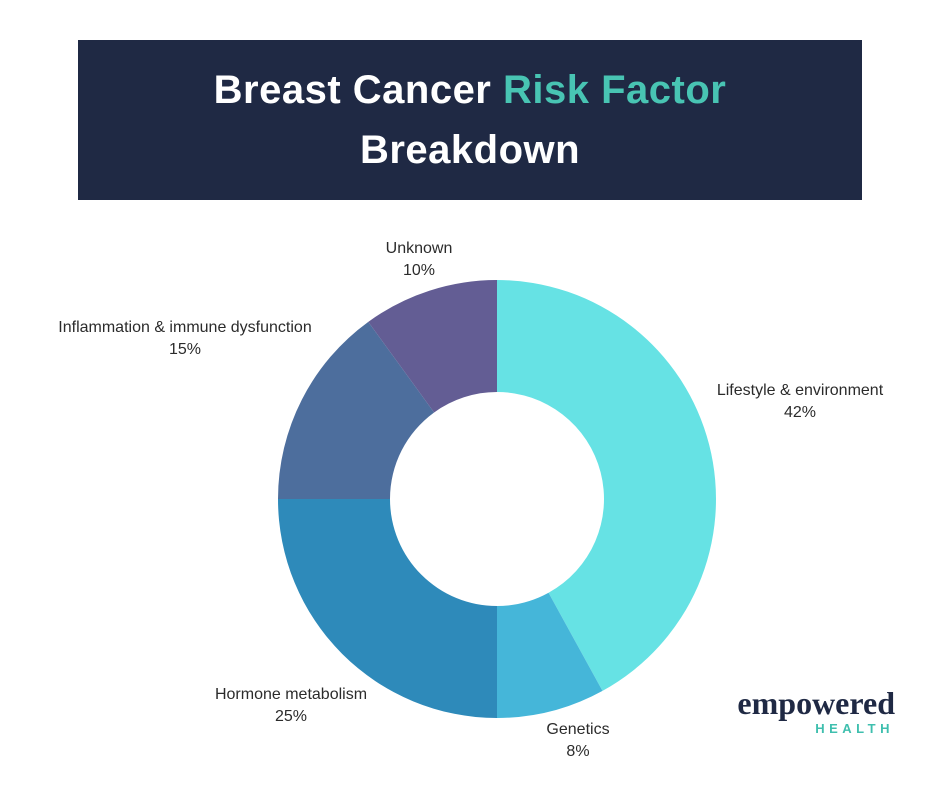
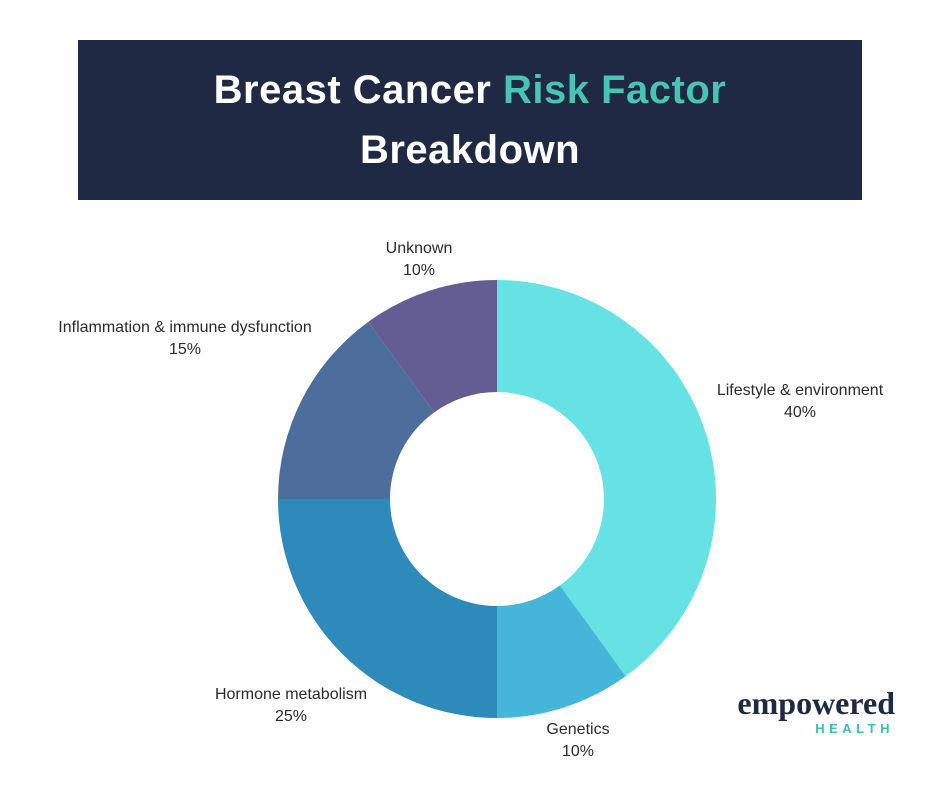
Lifestyle & environment: 42% -> 40%
Genetics: 8% -> 10%
